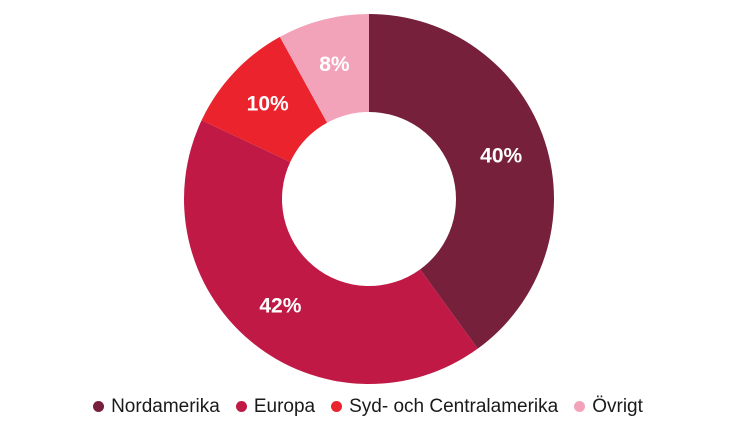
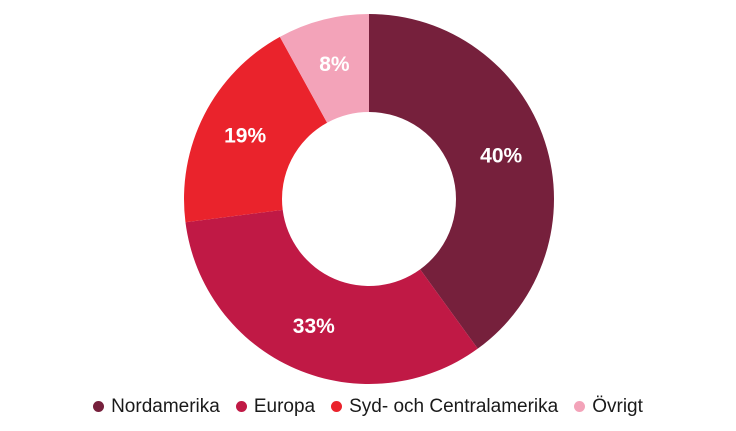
Europa: 42% -> 33%
Syd- och Centralamerika: 10% -> 19%
